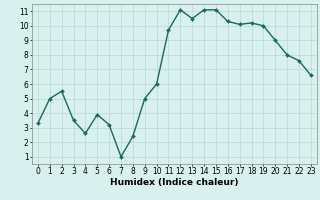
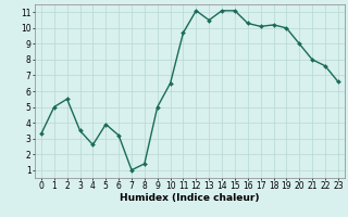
8: 2.4 -> 1.4
10: 6.0 -> 6.5
